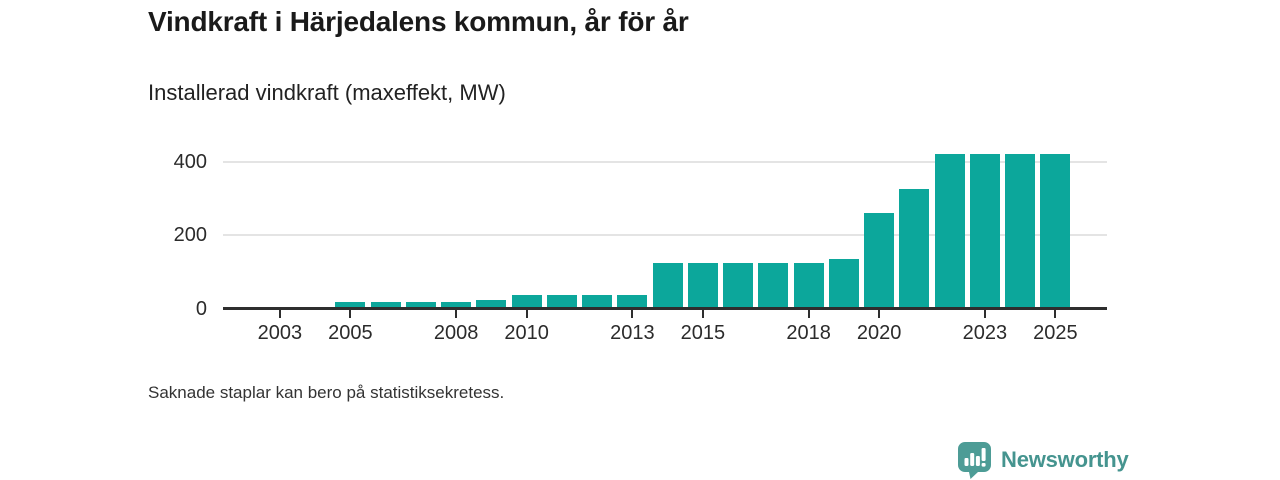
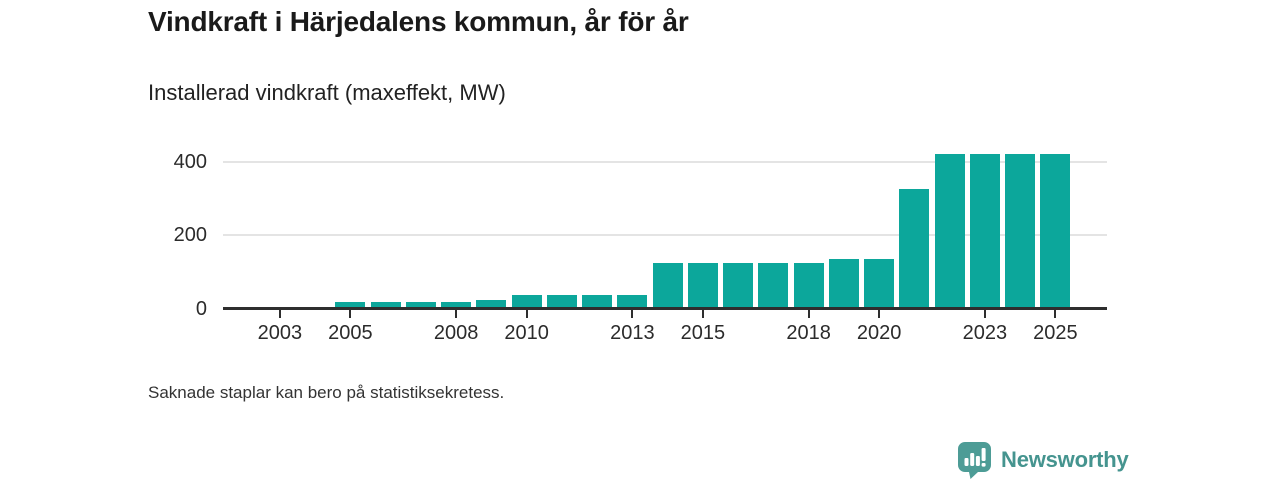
2020: 260 -> 140
